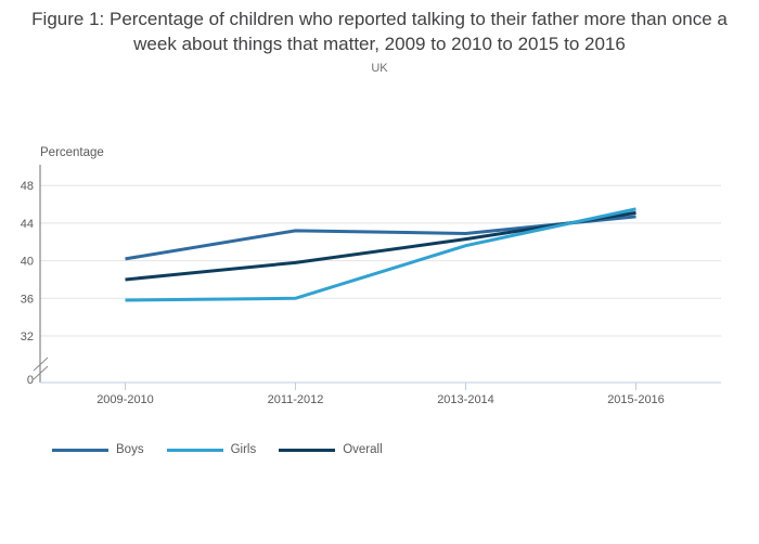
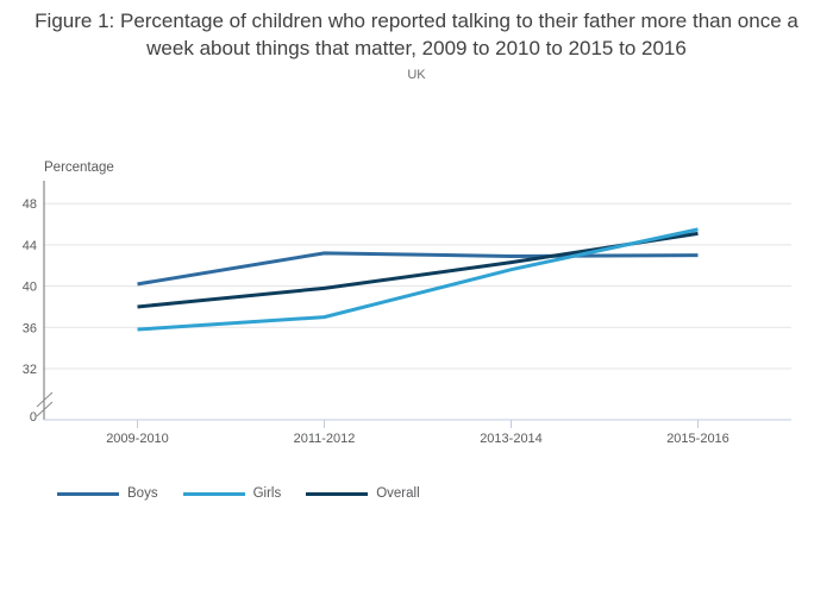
Girls/2011-2012: 36 -> 37
Boys/2015-2016: 45 -> 43
